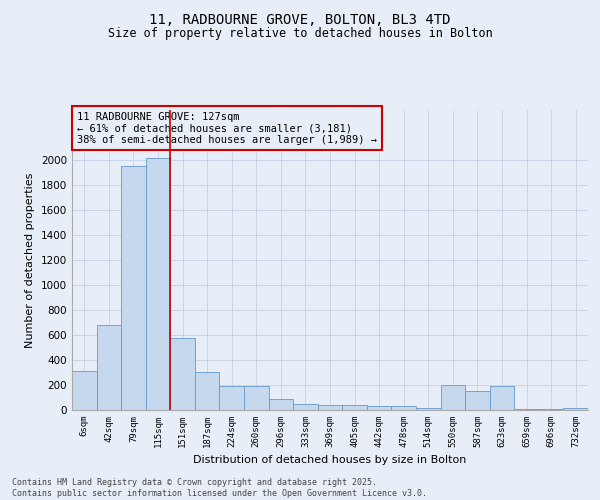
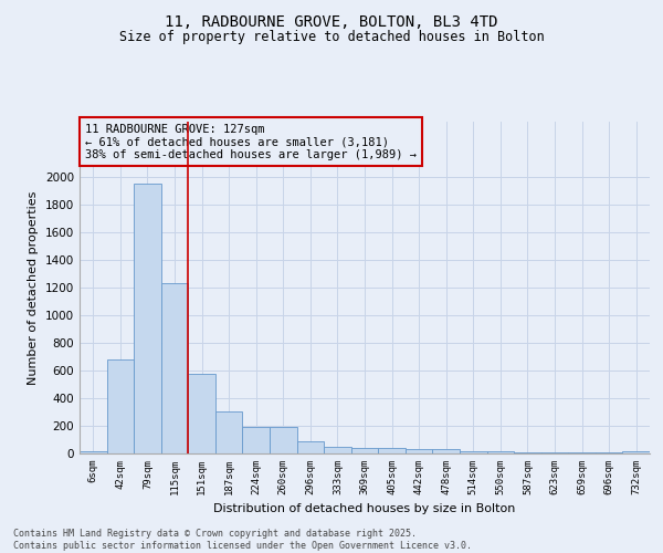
6sqm: 310 -> 20
115sqm: 2020 -> 1230
550sqm: 200 -> 20
587sqm: 150 -> 10
623sqm: 190 -> 0
